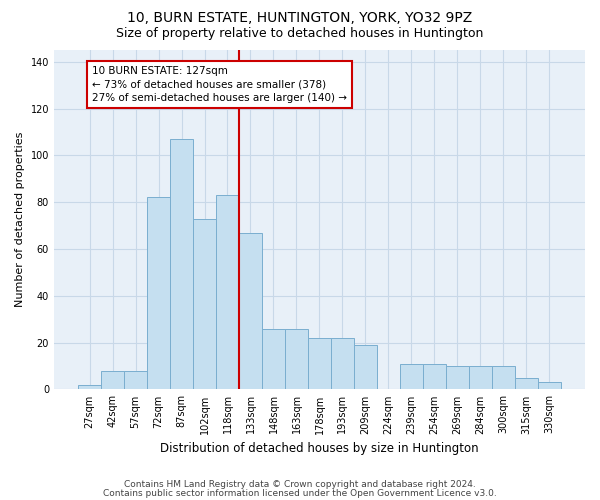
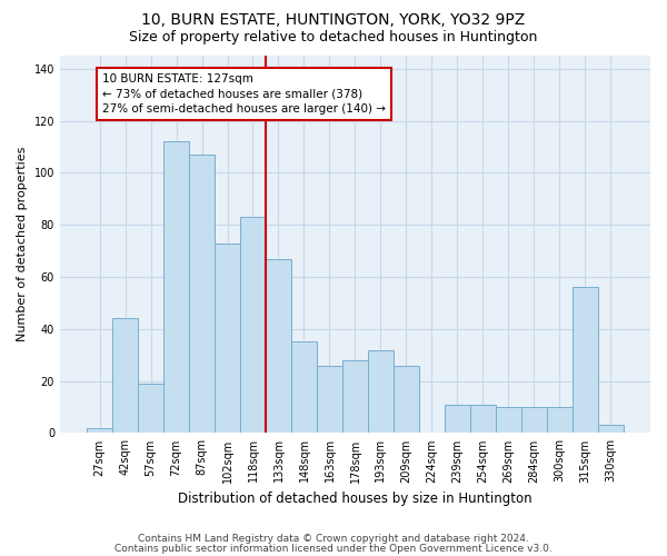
42sqm: 8 -> 44
57sqm: 8 -> 19
72sqm: 82 -> 112
148sqm: 26 -> 35
178sqm: 22 -> 28
193sqm: 22 -> 32
209sqm: 19 -> 26
315sqm: 5 -> 56
